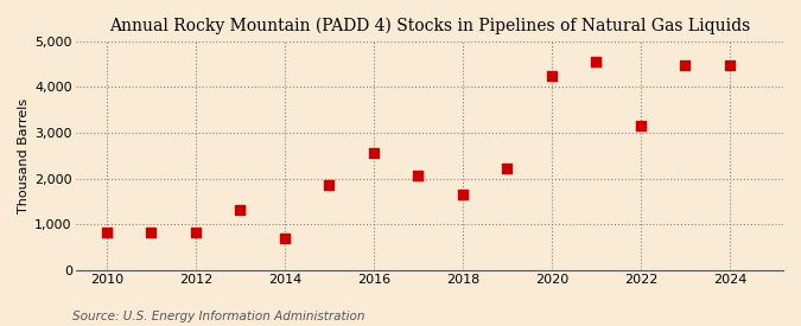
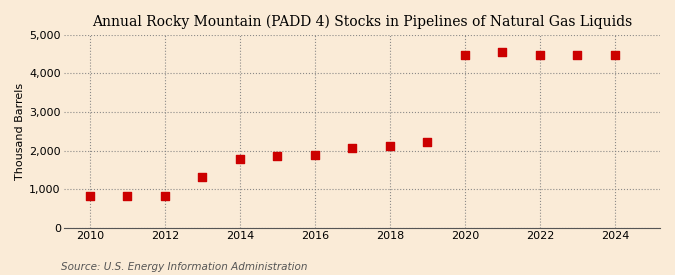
2014: 700 -> 1,790
2016: 2,550 -> 1,890
2018: 1,650 -> 2,110
2020: 4,250 -> 4,480
2022: 3,150 -> 4,480
